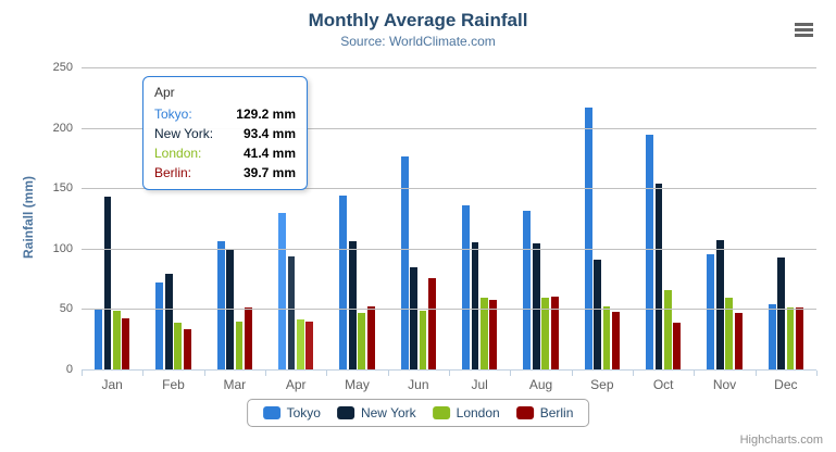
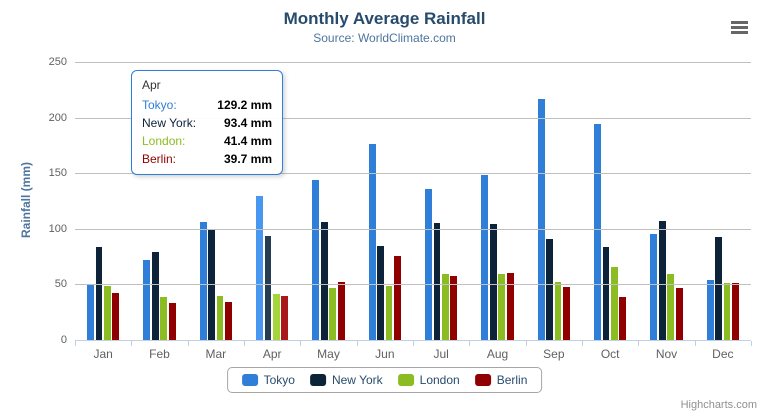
New York/Jan: 143 -> 84
Berlin/Mar: 51 -> 34
Tokyo/Aug: 131 -> 148
New York/Oct: 154 -> 84
